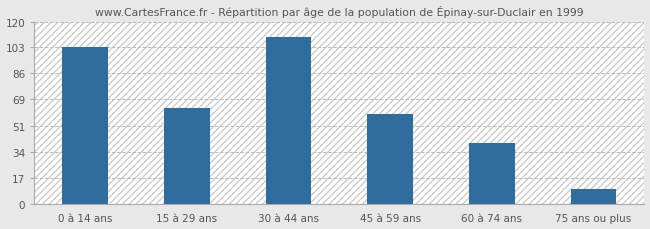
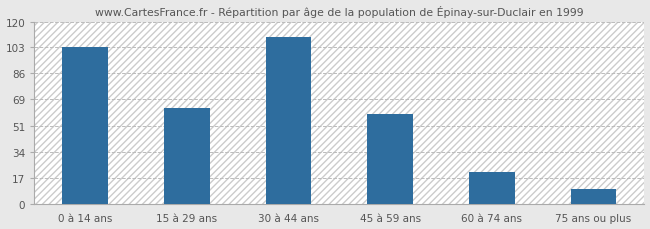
60 à 74 ans: 40 -> 21
